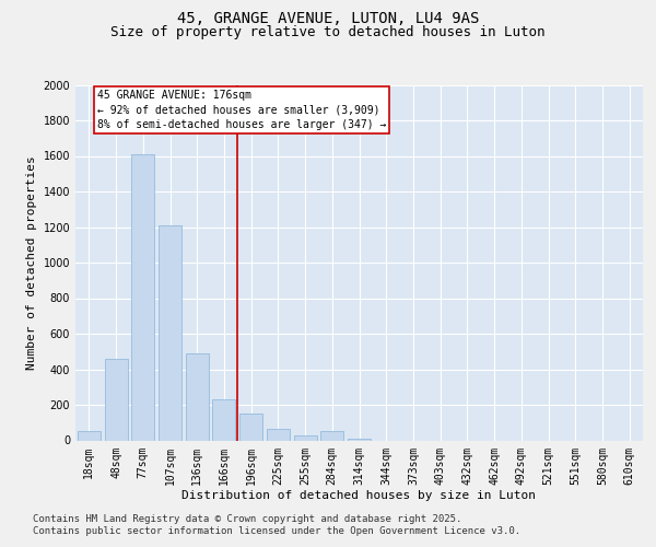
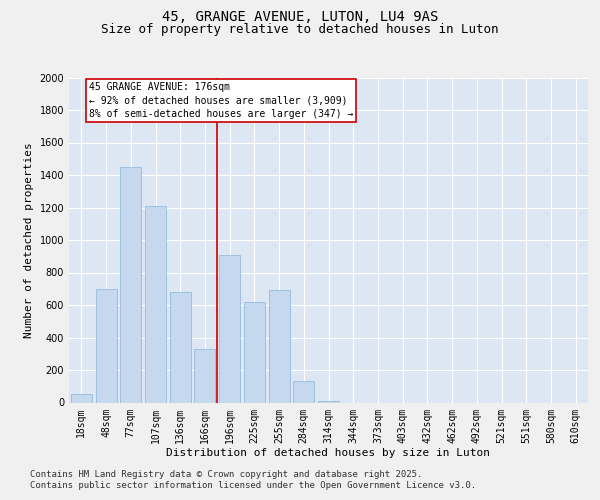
48sqm: 460 -> 700
77sqm: 1610 -> 1450
136sqm: 490 -> 680
166sqm: 230 -> 330
196sqm: 150 -> 910
225sqm: 60 -> 620
255sqm: 30 -> 690
284sqm: 60 -> 130
